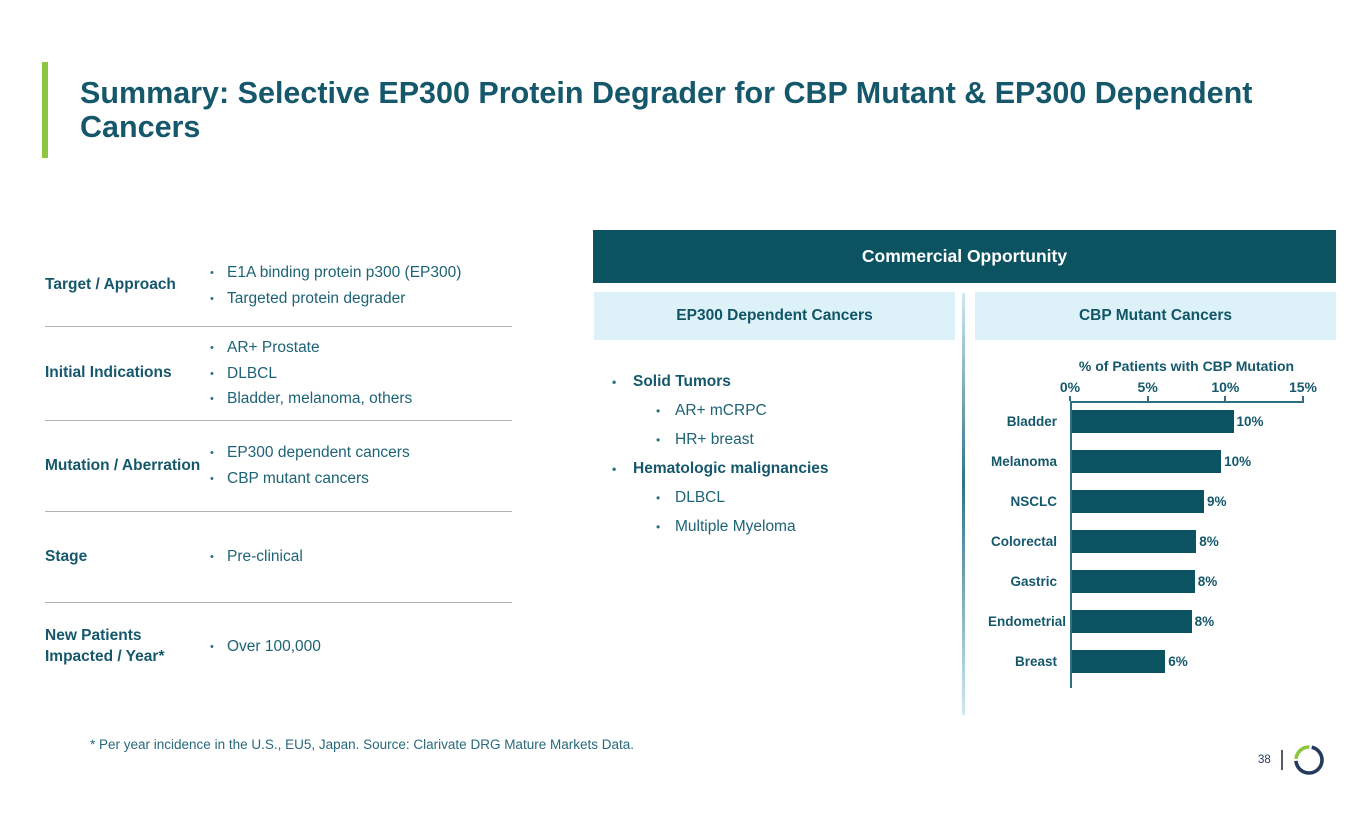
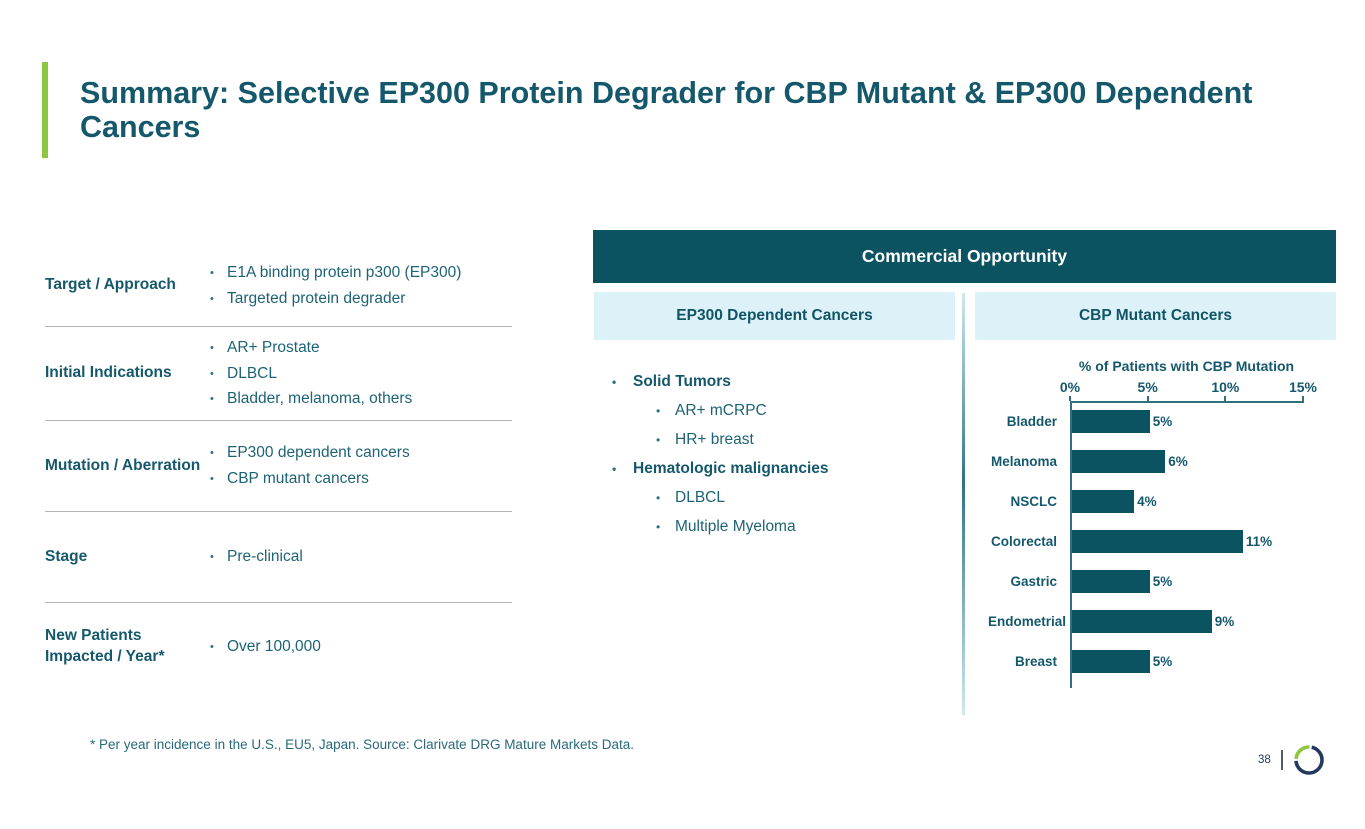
Bladder: 10% -> 5%
Melanoma: 10% -> 6%
NSCLC: 9% -> 4%
Colorectal: 8% -> 11%
Gastric: 8% -> 5%
Endometrial: 8% -> 9%
Breast: 6% -> 5%
